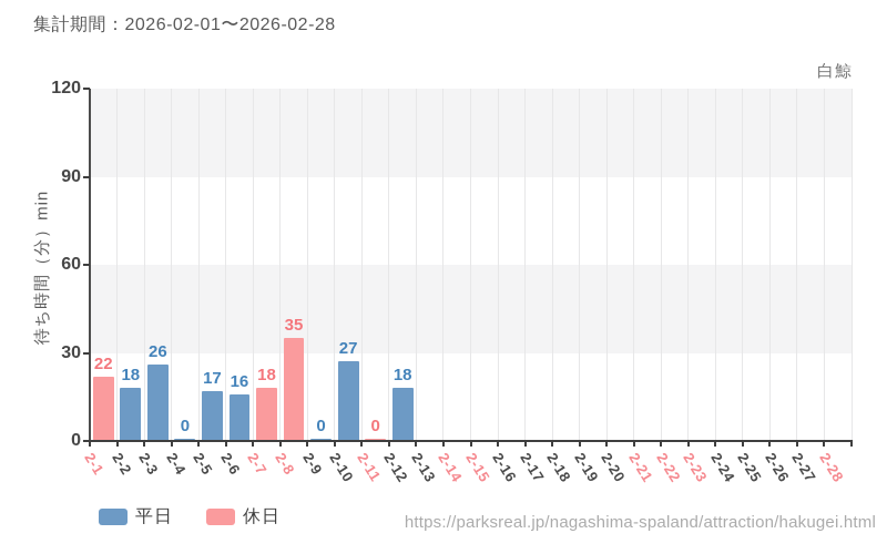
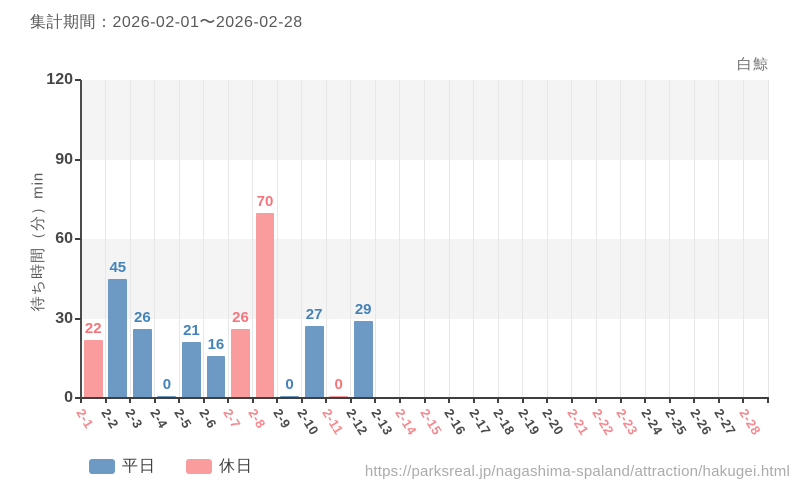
2-2: 18 -> 45
2-5: 17 -> 21
2-7: 18 -> 26
2-8: 35 -> 70
2-12: 18 -> 29
